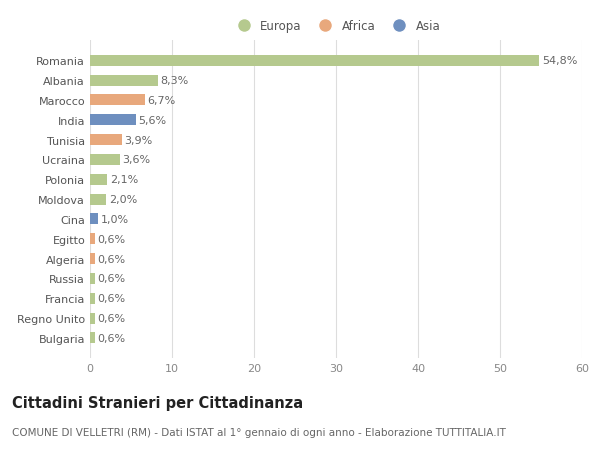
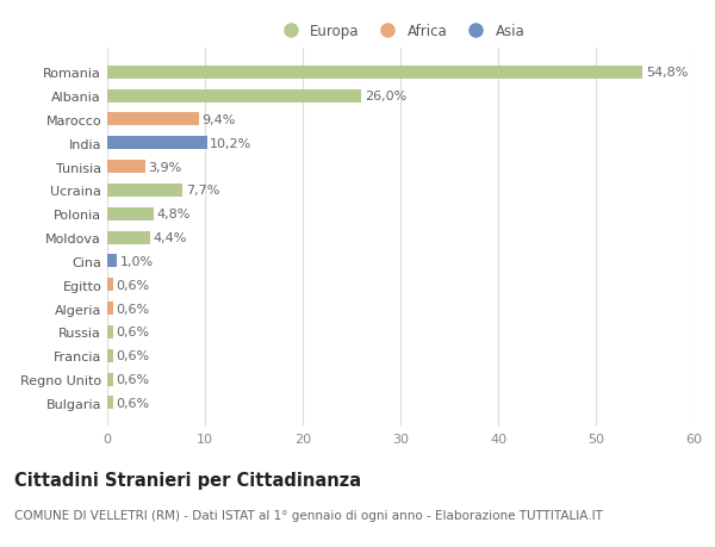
Albania: 8,3% -> 26,0%
Marocco: 6,7% -> 9,4%
India: 5,6% -> 10,2%
Ucraina: 3,6% -> 7,7%
Polonia: 2,1% -> 4,8%
Moldova: 2,0% -> 4,4%
